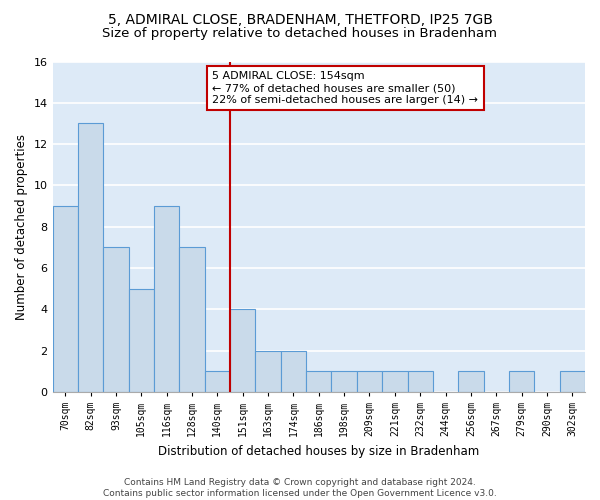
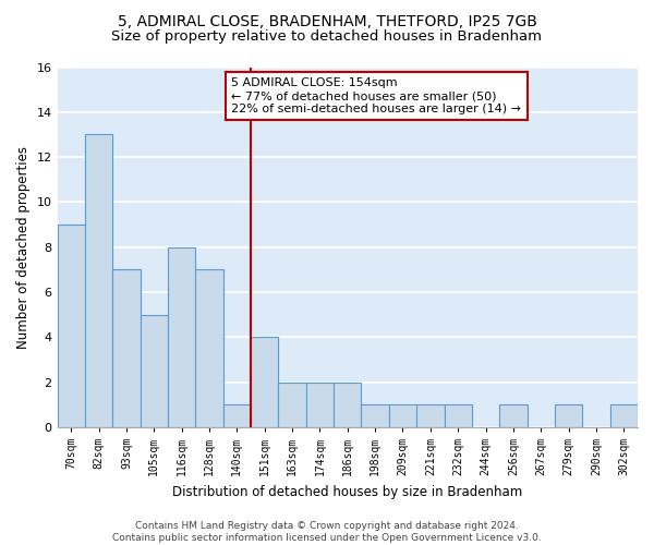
116sqm: 9 -> 8
186sqm: 1 -> 2
